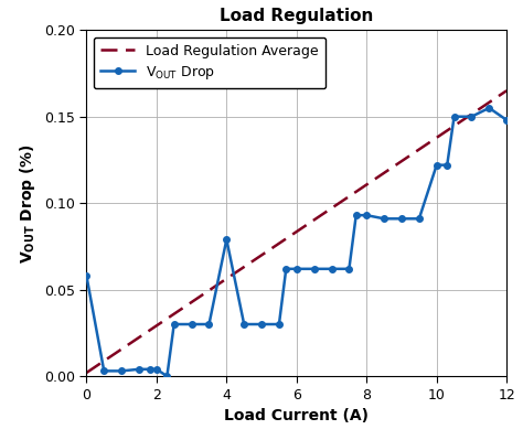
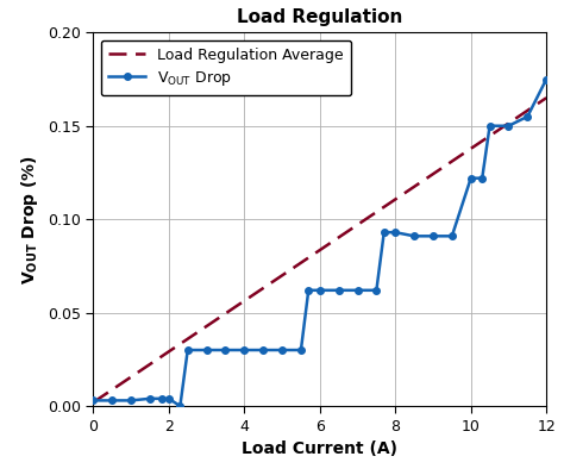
0: 0.058 -> 0.003
4: 0.079 -> 0.030
12: 0.148 -> 0.175
